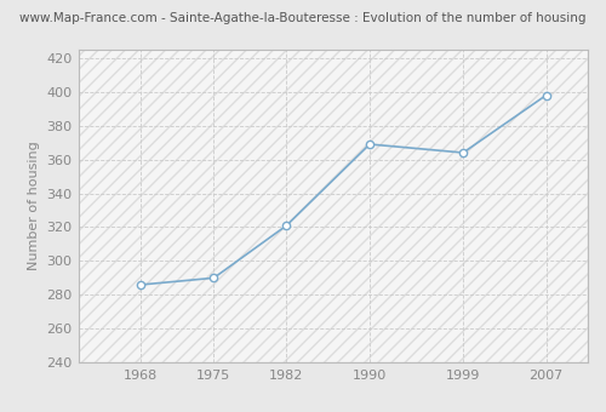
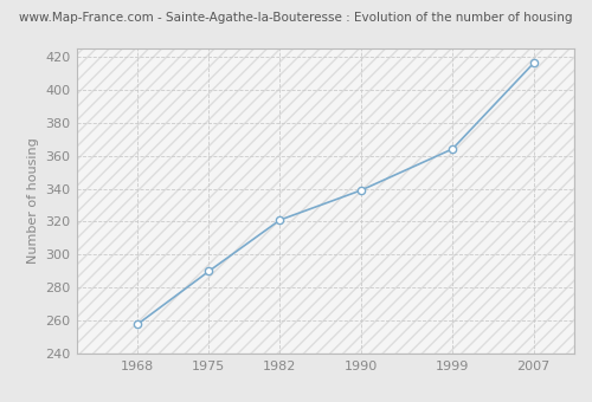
1968: 286 -> 258
1990: 369 -> 339
2007: 398 -> 416
